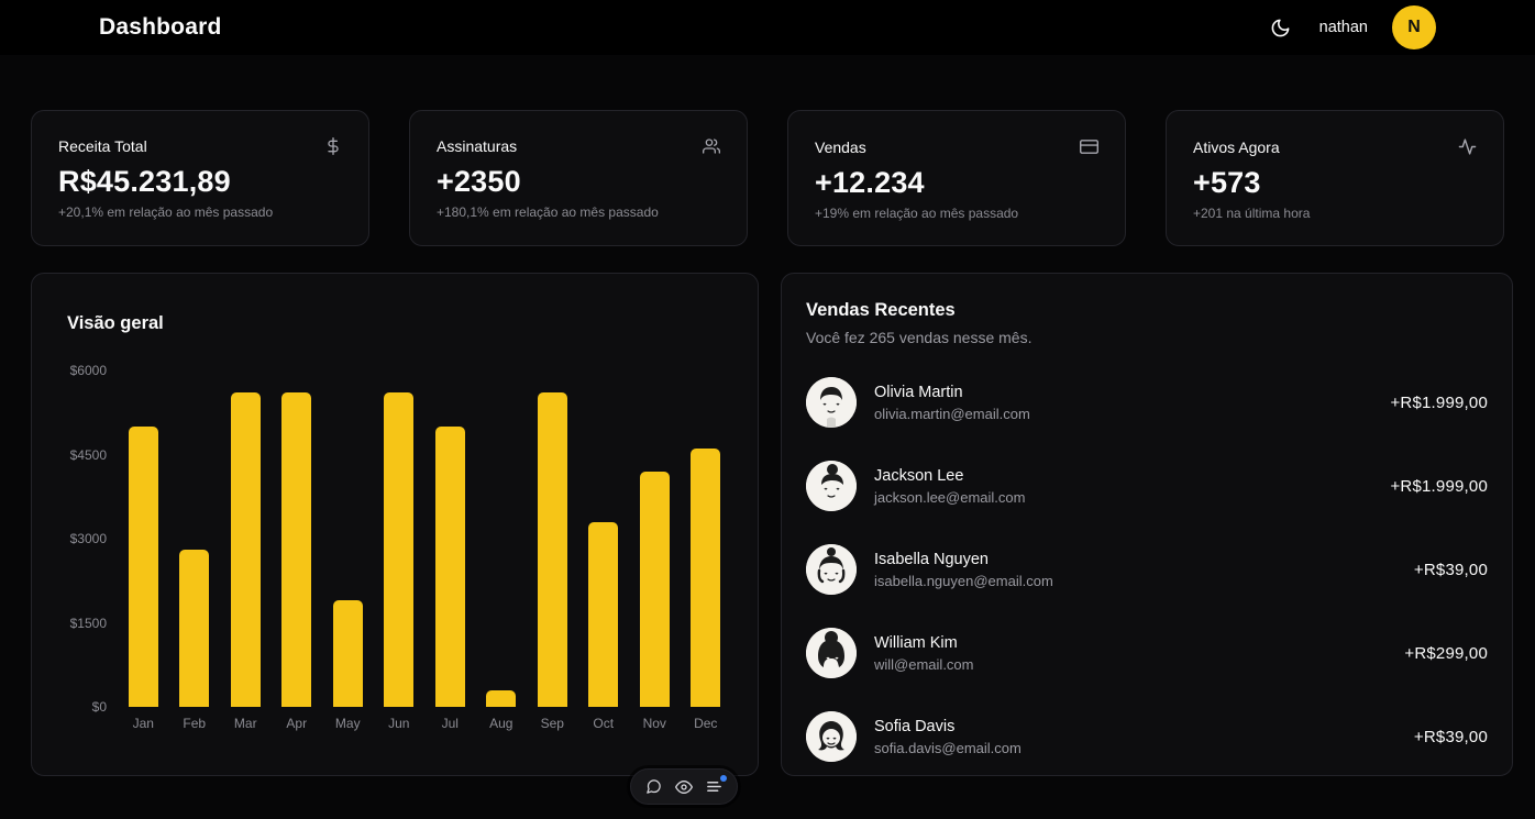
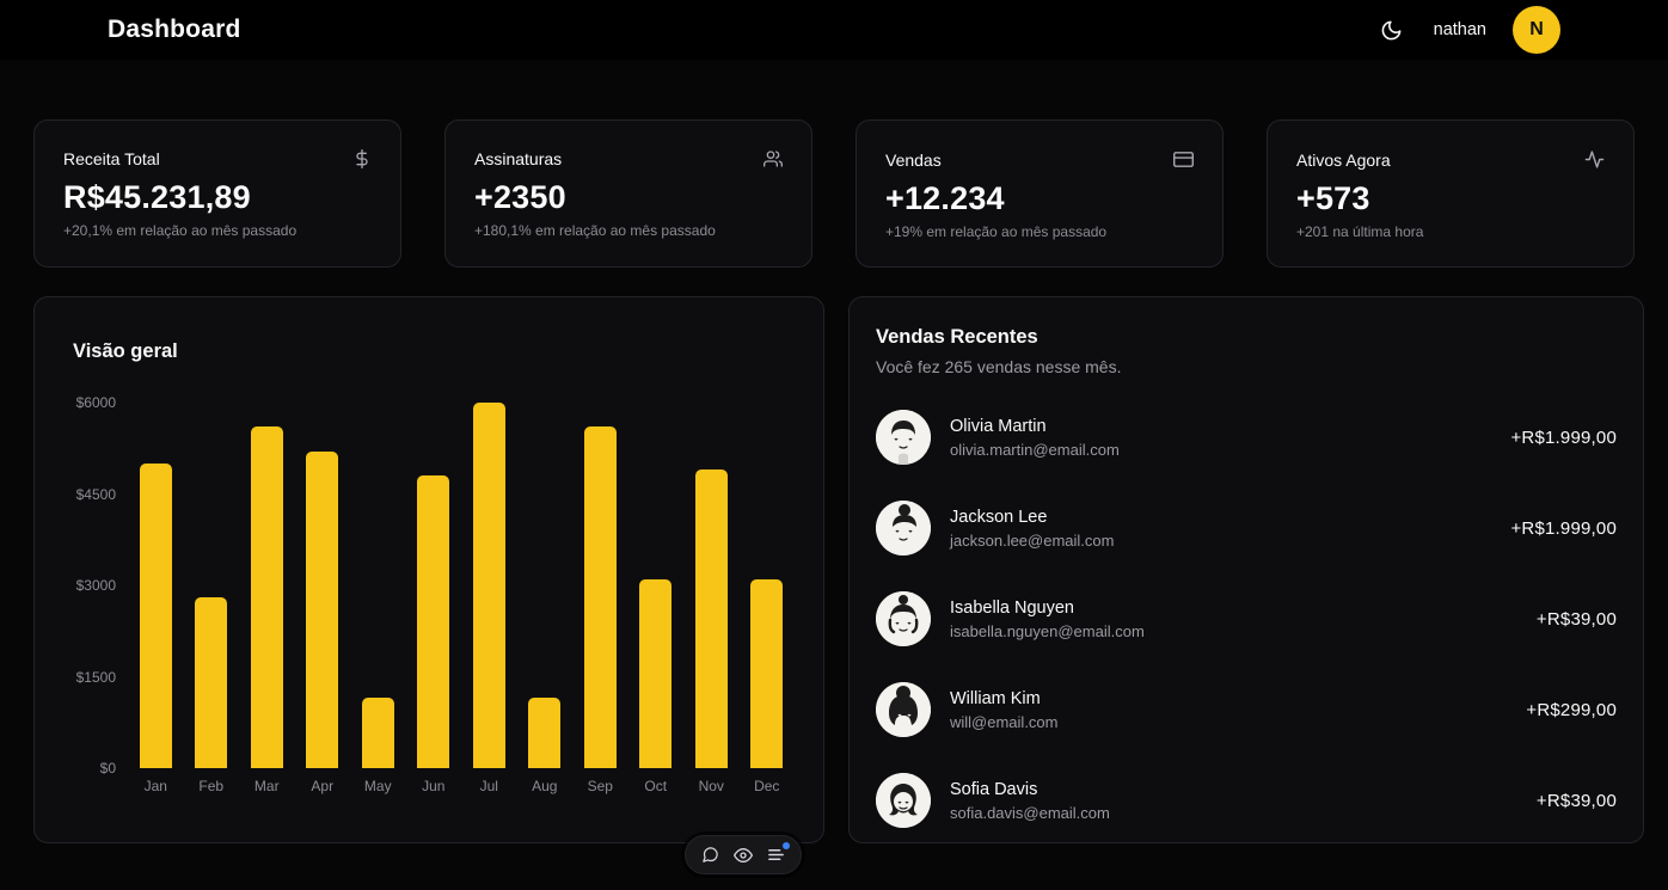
Apr: $5600 -> $5200
May: $1900 -> $1200
Jun: $5600 -> $4800
Jul: $5000 -> $6000
Aug: $300 -> $1200
Oct: $3300 -> $3100
Nov: $4200 -> $4900
Dec: $4600 -> $3100
